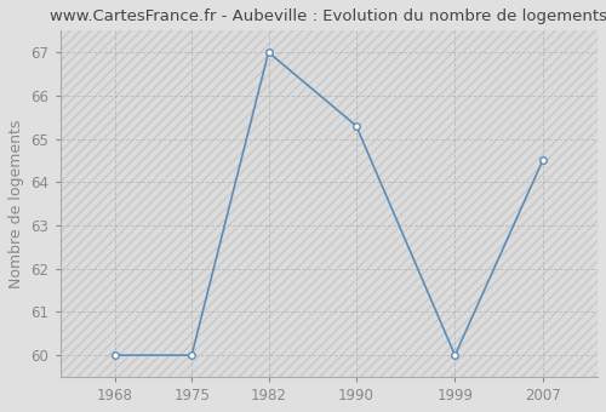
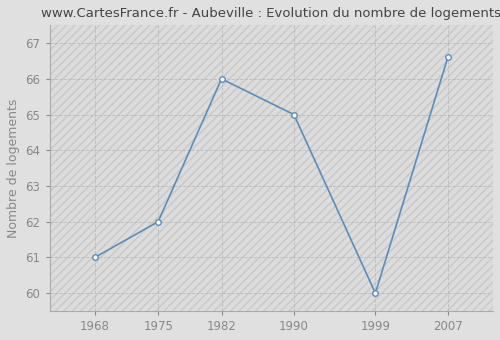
1968: 60.0 -> 61.0
1975: 60.0 -> 62.0
1982: 67.0 -> 66.0
1990: 65.3 -> 65.0
2007: 64.5 -> 66.6
